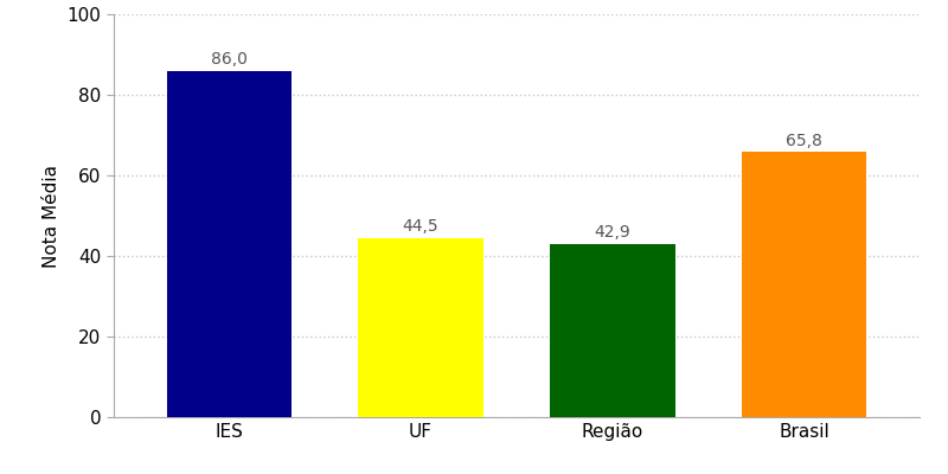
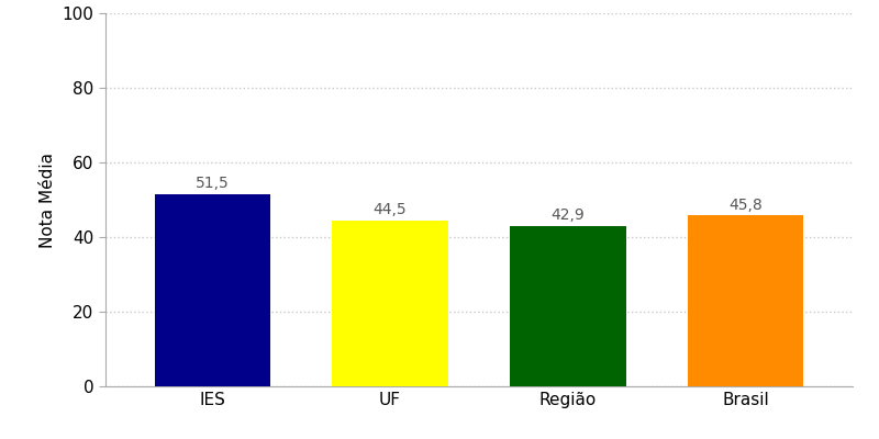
IES: 86,0 -> 51,5
Brasil: 65,8 -> 45,8
